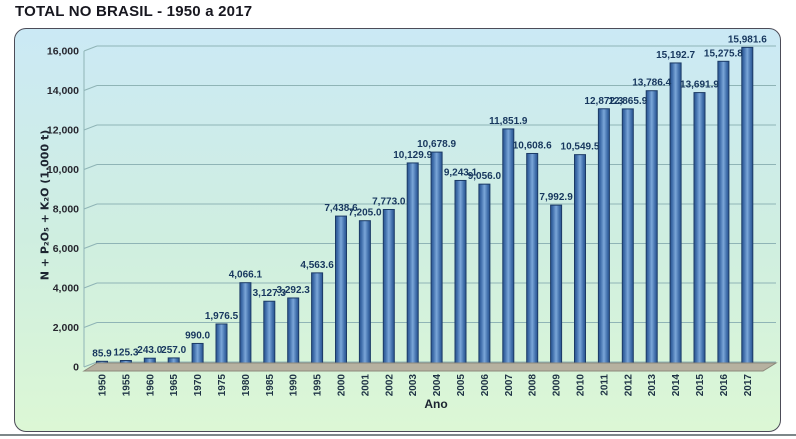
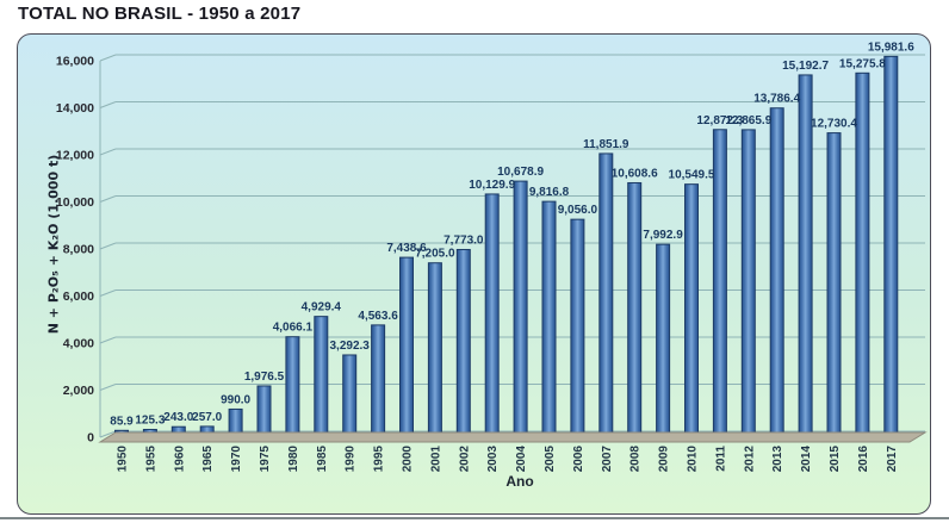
1985: 3,127.3 -> 4,929.4
2005: 9,243.1 -> 9,816.8
2015: 13,691.9 -> 12,730.4
